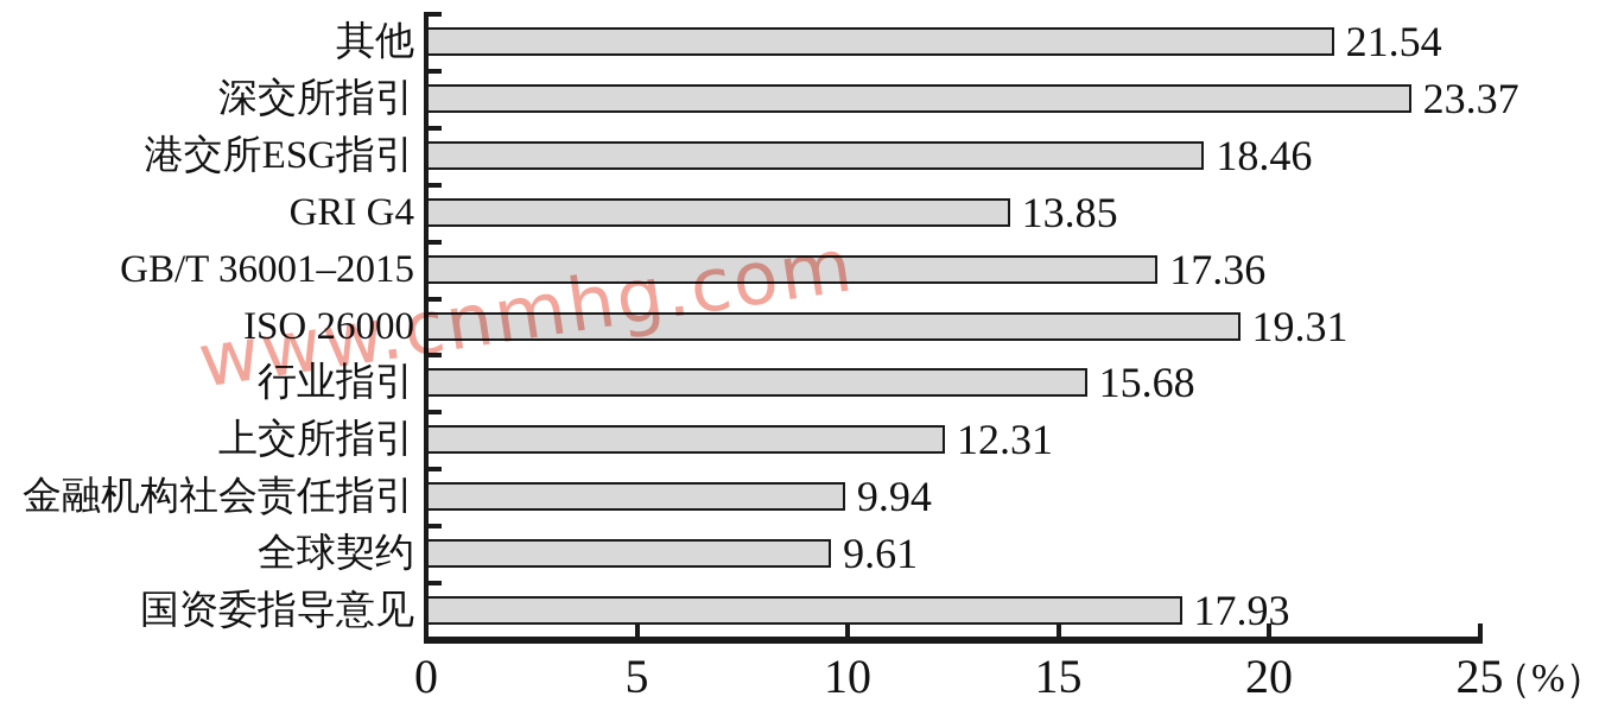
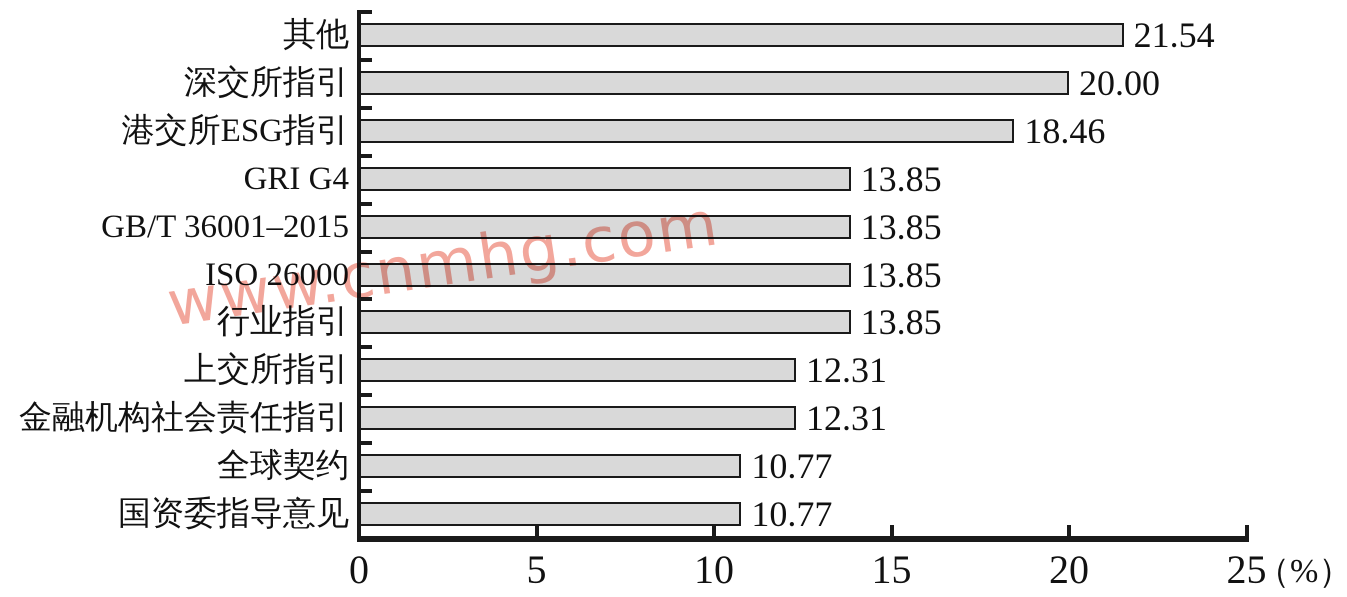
深交所指引: 23.37 -> 20.00
GB/T 36001–2015: 17.36 -> 13.85
ISO 26000: 19.31 -> 13.85
行业指引: 15.68 -> 13.85
金融机构社会责任指引: 9.94 -> 12.31
全球契约: 9.61 -> 10.77
国资委指导意见: 17.93 -> 10.77
